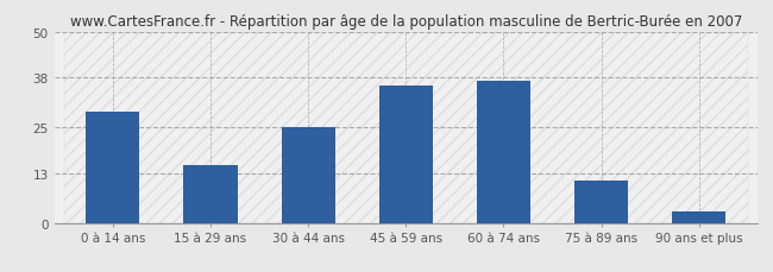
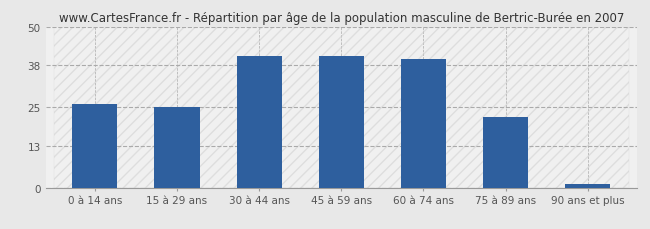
0 à 14 ans: 29 -> 26
15 à 29 ans: 15 -> 25
30 à 44 ans: 25 -> 41
45 à 59 ans: 36 -> 41
60 à 74 ans: 37 -> 40
75 à 89 ans: 11 -> 22
90 ans et plus: 3 -> 1
